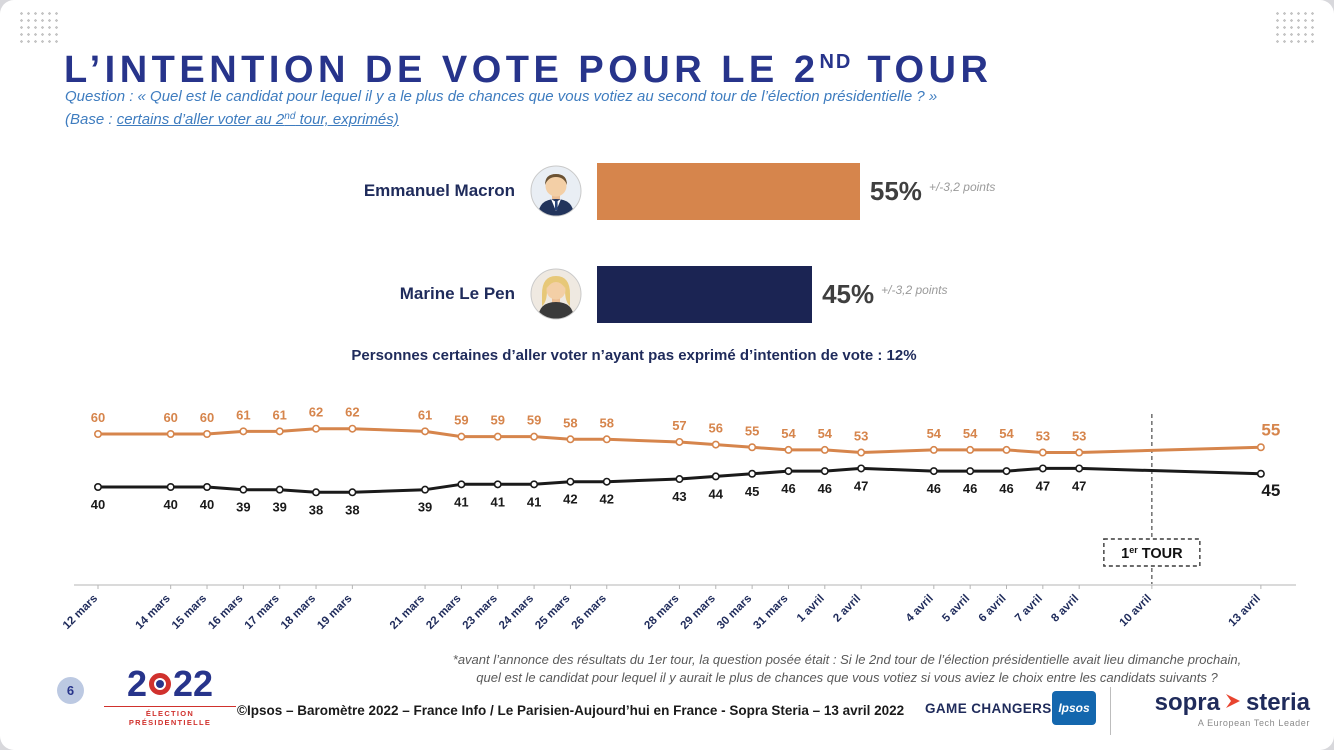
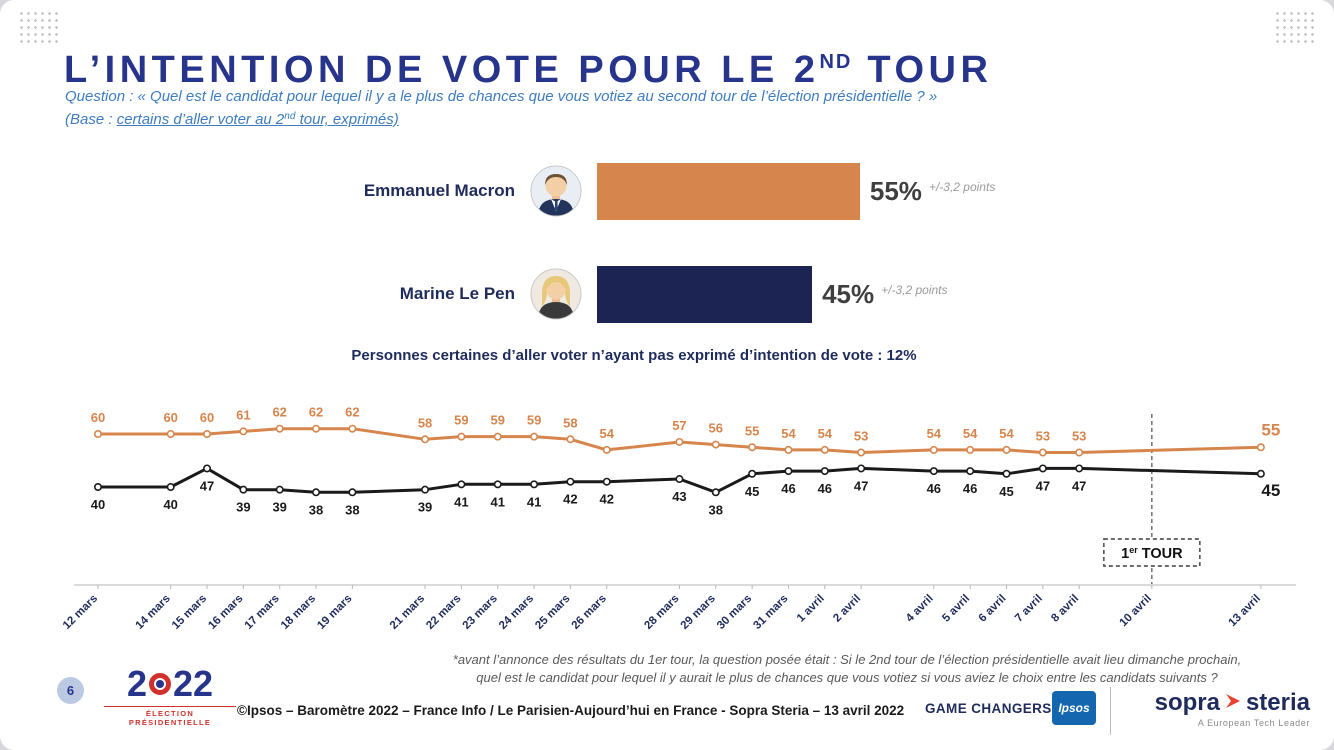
Marine Le Pen/15 mars: 40 -> 47
Emmanuel Macron/17 mars: 61 -> 62
Emmanuel Macron/21 mars: 61 -> 58
Emmanuel Macron/26 mars: 58 -> 54
Marine Le Pen/29 mars: 44 -> 38
Marine Le Pen/6 avril: 46 -> 45
